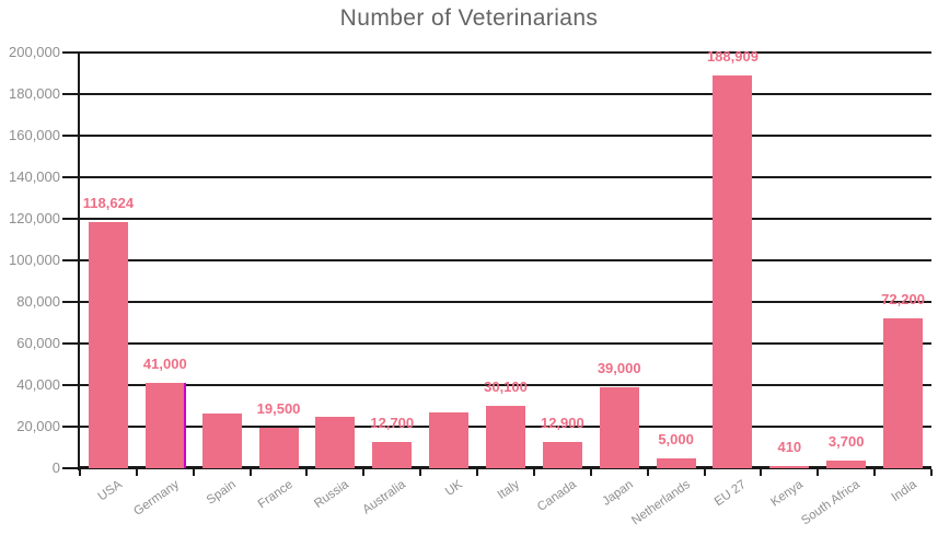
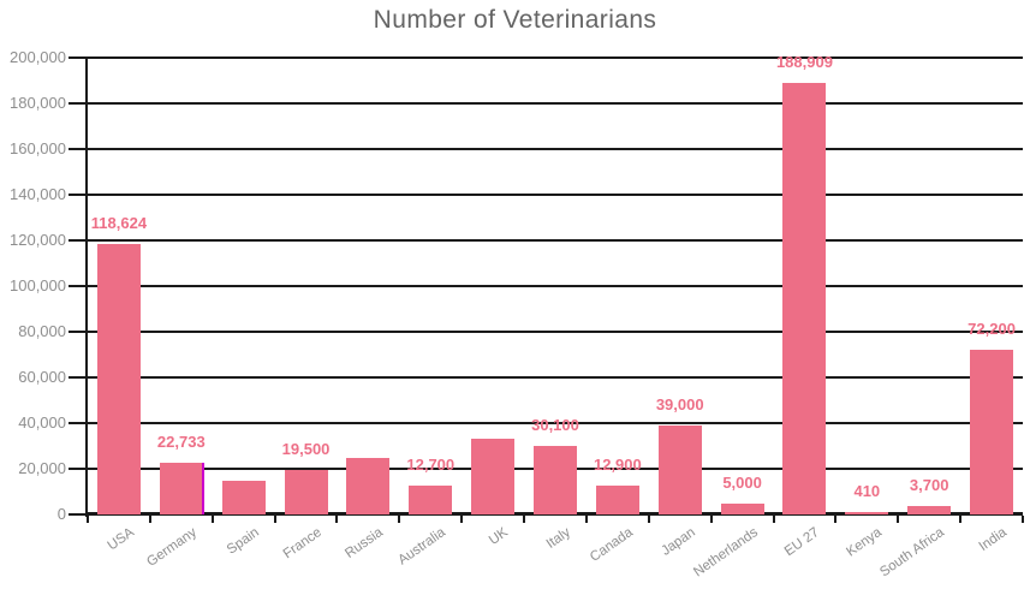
Germany: 41,000 -> 22,733
Spain: 26000 -> 15000
UK: 27000 -> 33000
